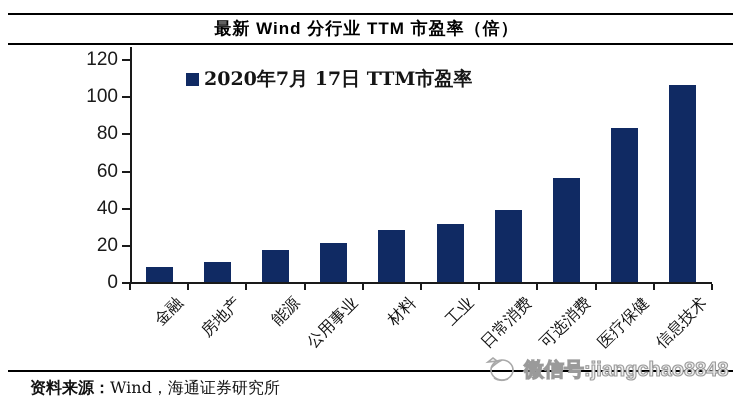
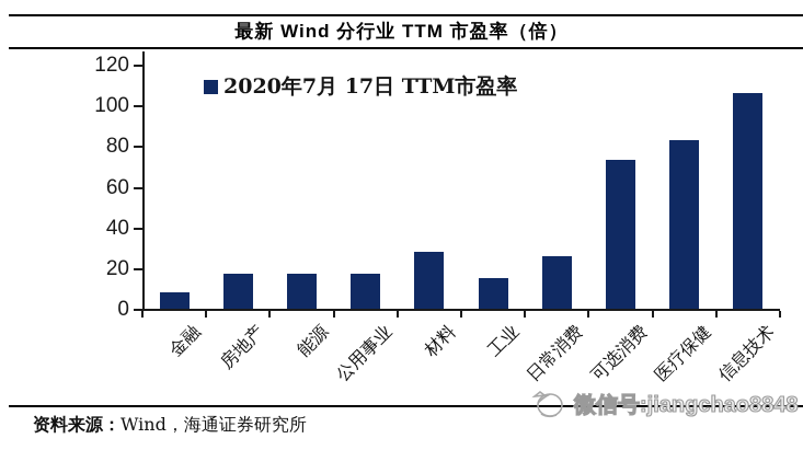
房地产: 11 -> 17
公用事业: 21 -> 17
工业: 31 -> 15
日常消费: 39 -> 26
可选消费: 56 -> 73
